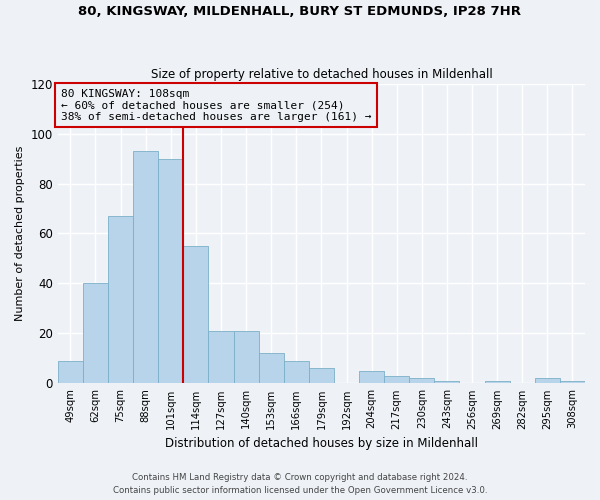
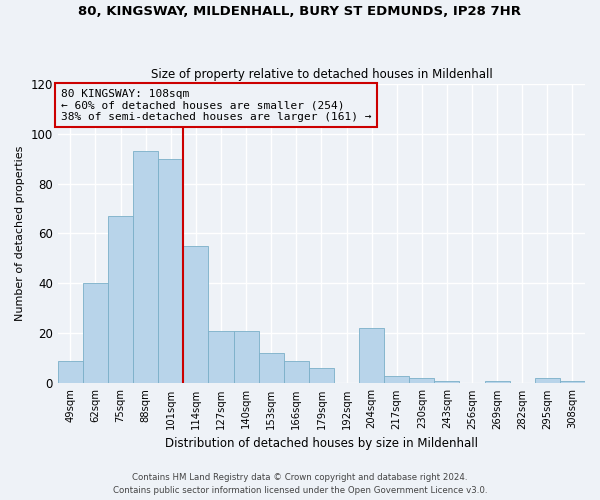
204sqm: 5 -> 22
